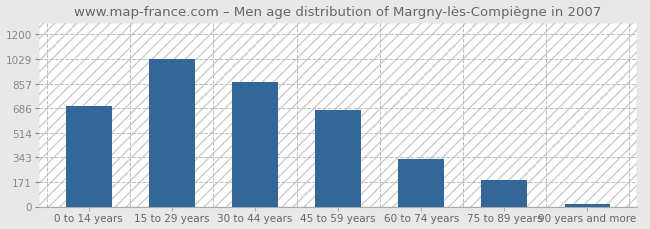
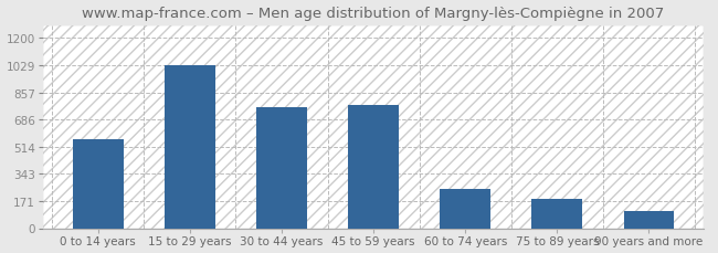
0 to 14 years: 700 -> 560
30 to 44 years: 870 -> 760
45 to 59 years: 670 -> 780
60 to 74 years: 330 -> 250
90 years and more: 20 -> 110
